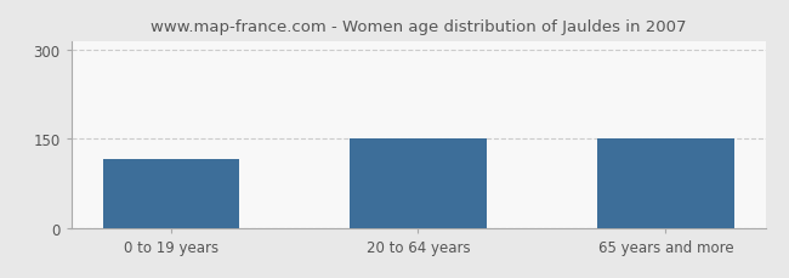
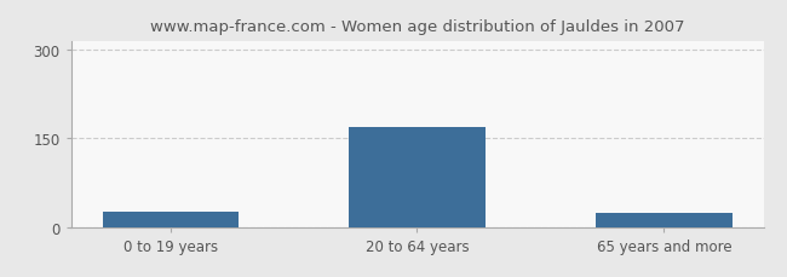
0 to 19 years: 115 -> 26
20 to 64 years: 150 -> 168
65 years and more: 150 -> 23
